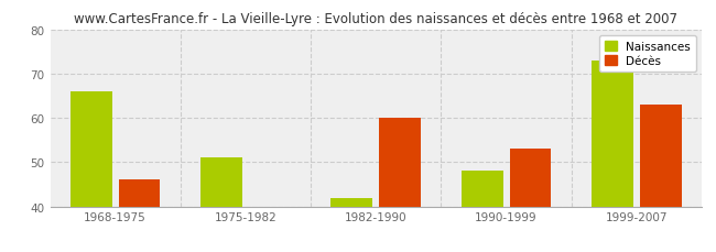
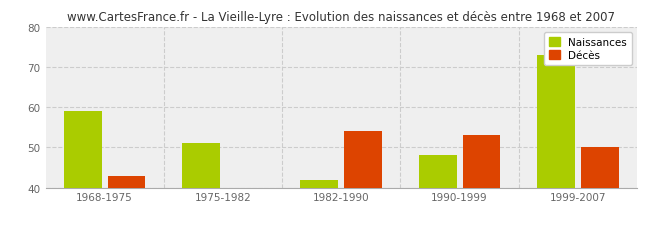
Naissances/1968-1975: 66 -> 59
Décès/1968-1975: 46 -> 43
Décès/1982-1990: 60 -> 54
Décès/1999-2007: 63 -> 50
